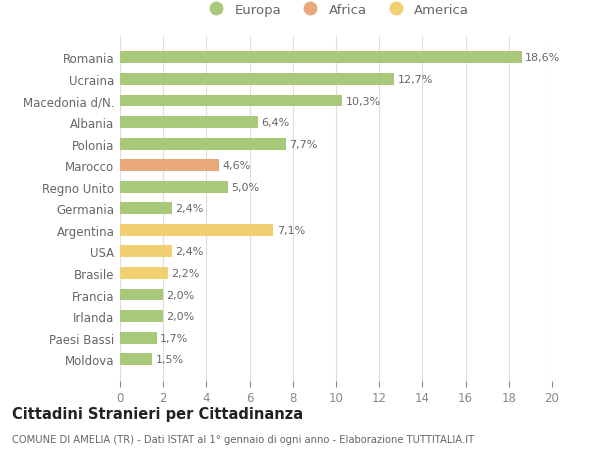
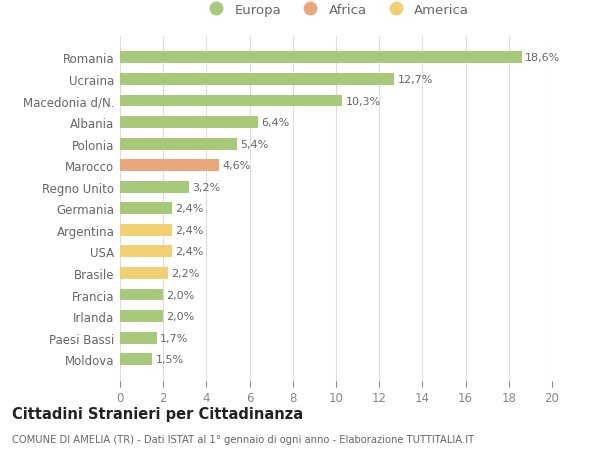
Polonia: 7,7% -> 5,4%
Regno Unito: 5,0% -> 3,2%
Argentina: 7,1% -> 2,4%
